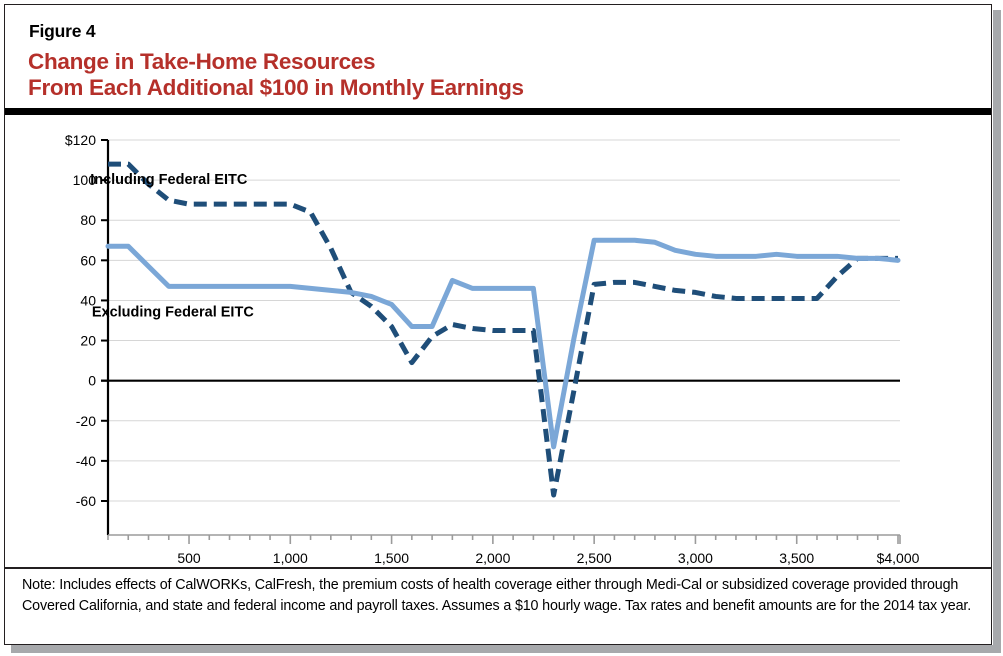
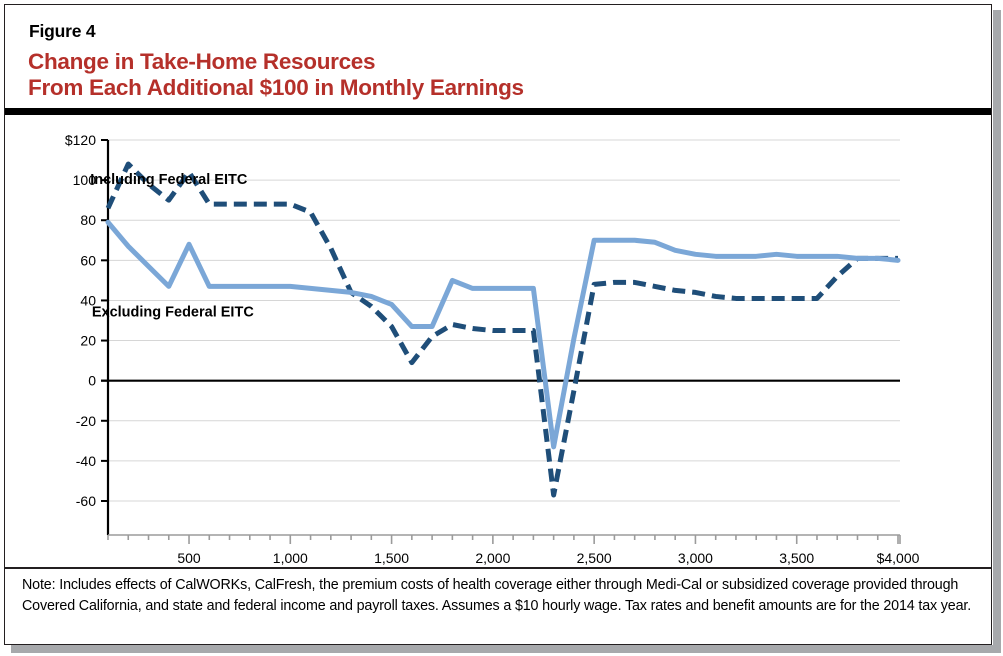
Including Federal EITC/100: $108 -> $86
Excluding Federal EITC/100: $67 -> $79
Including Federal EITC/500: $88 -> $104
Excluding Federal EITC/500: $47 -> $68
